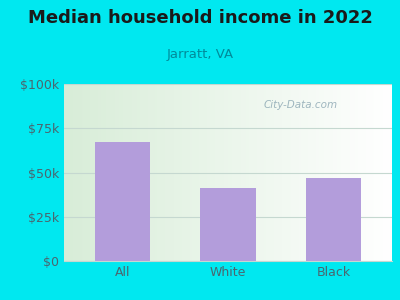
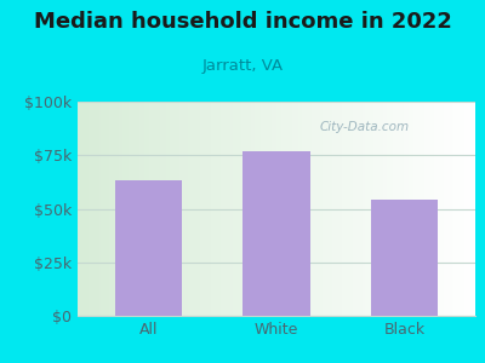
All: $67k -> $63k
White: $41k -> $77k
Black: $47k -> $54k
